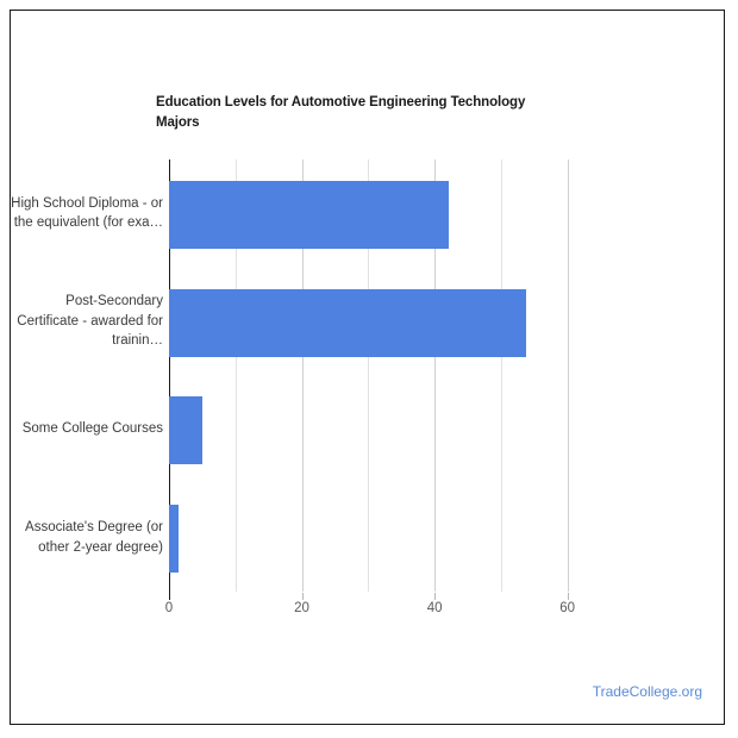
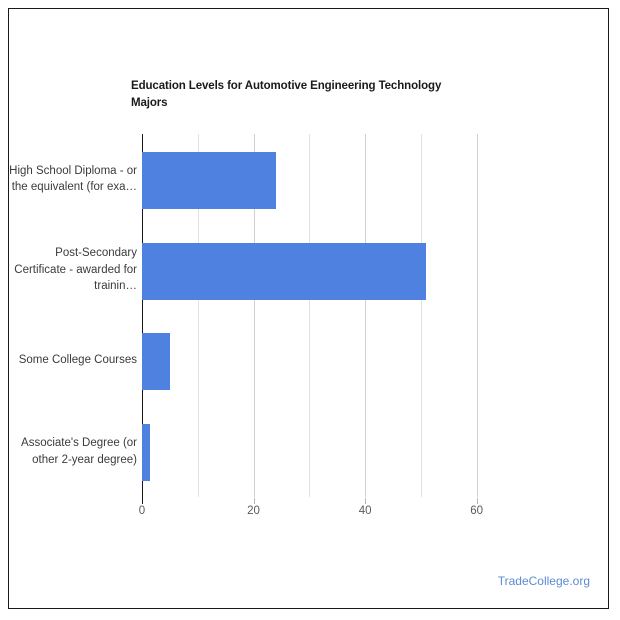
High School Diploma - or the equivalent (for exa…: 42 -> 24
Post-Secondary Certificate - awarded for trainin…: 54 -> 51
